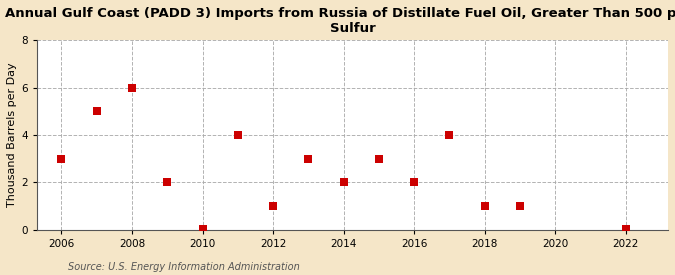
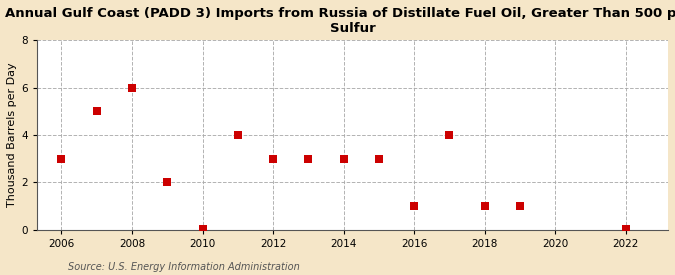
2012: 1.00 -> 3.00
2014: 2.00 -> 3.00
2016: 2.00 -> 1.00
